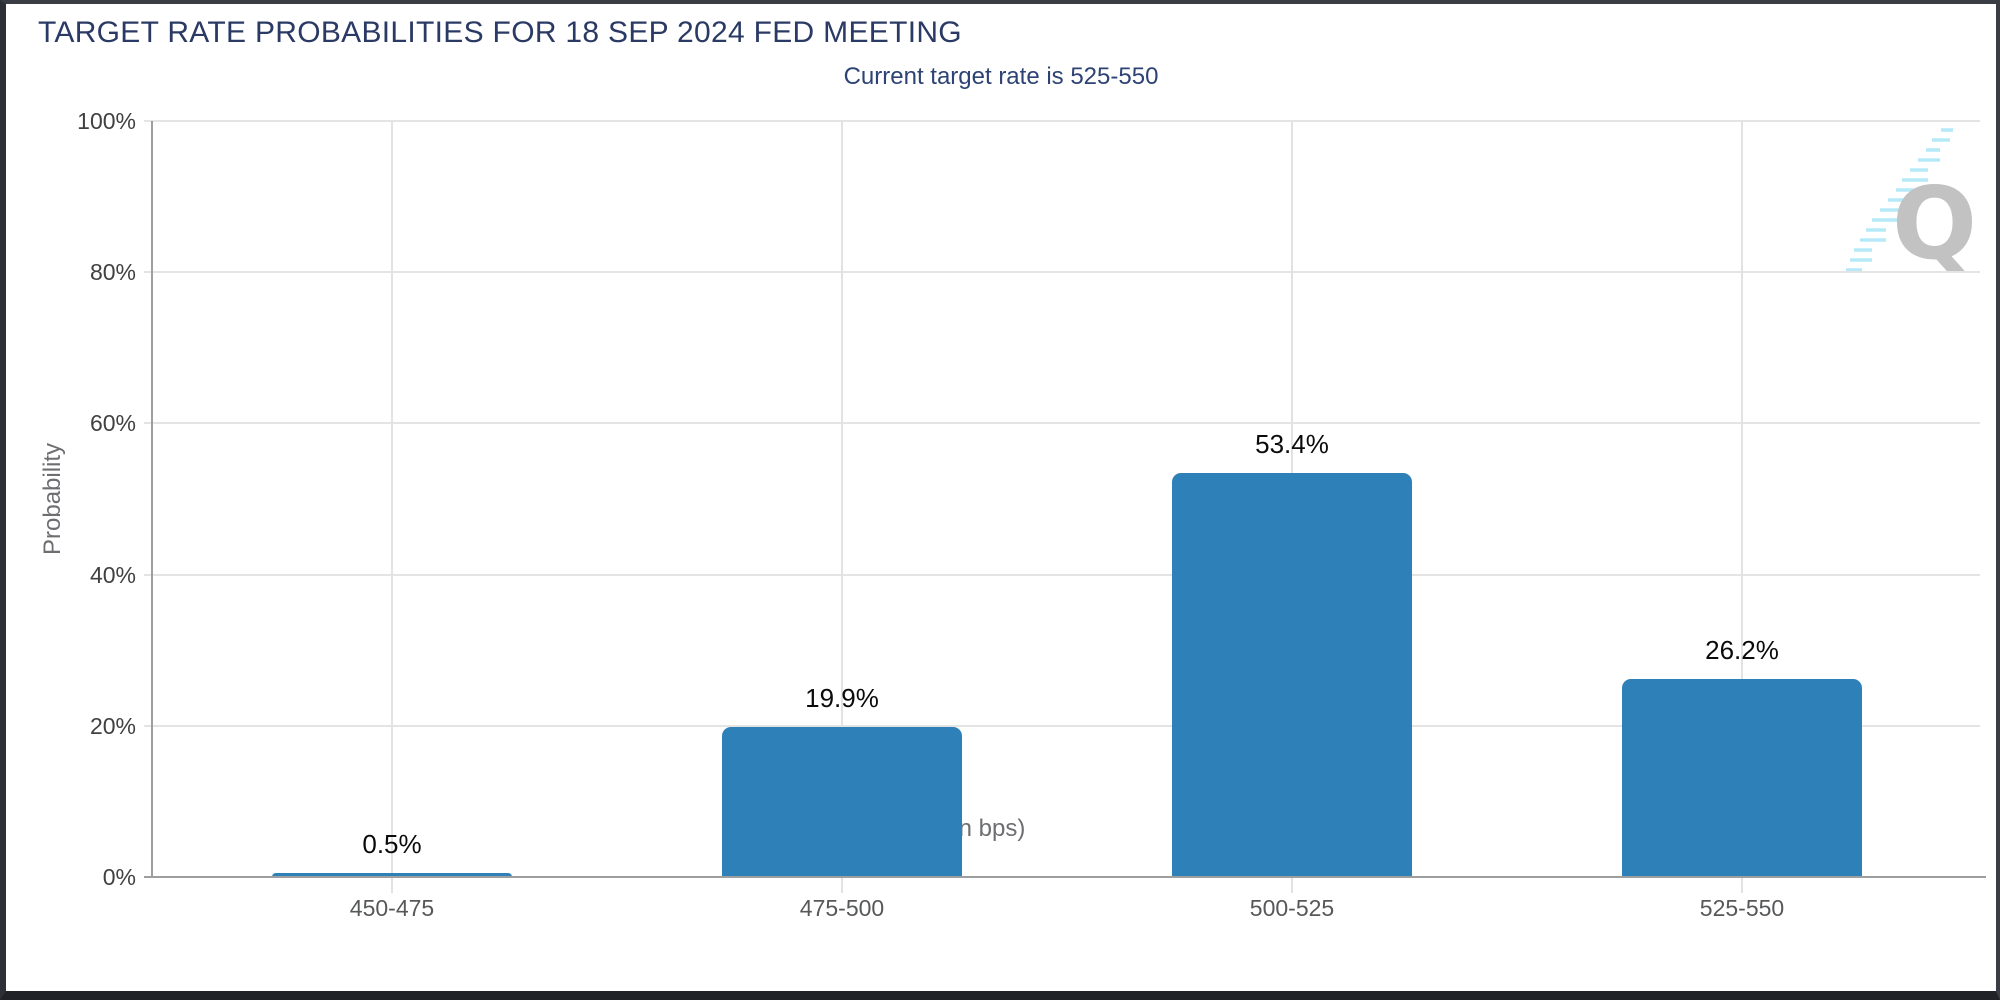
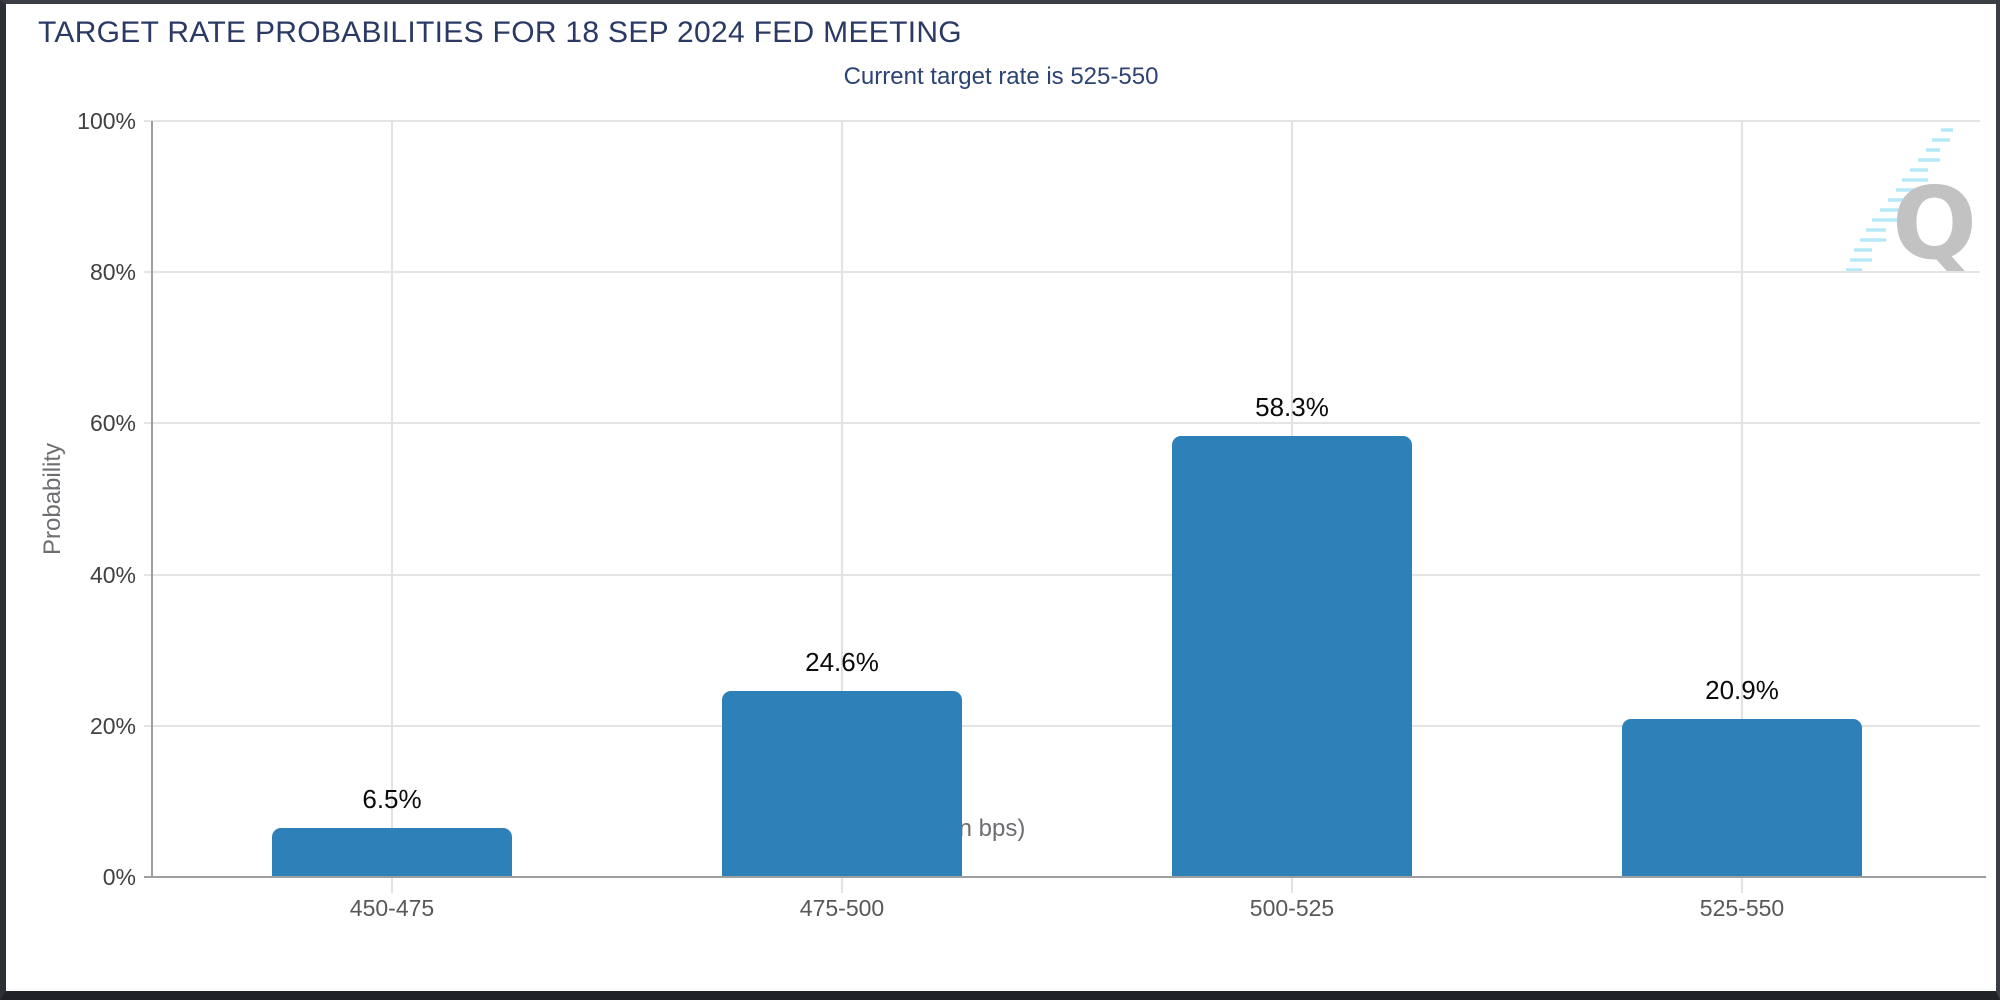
450-475: 0.5% -> 6.5%
475-500: 19.9% -> 24.6%
500-525: 53.4% -> 58.3%
525-550: 26.2% -> 20.9%
